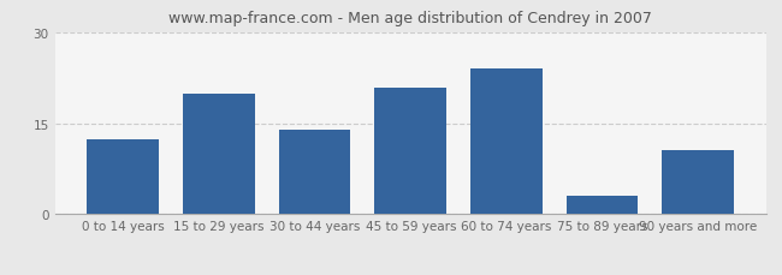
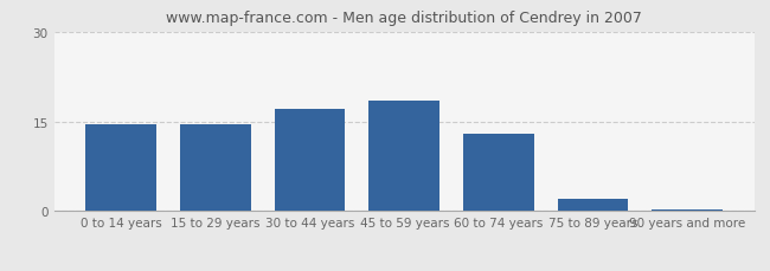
0 to 14 years: 12.4 -> 14.5
15 to 29 years: 19.8 -> 14.5
30 to 44 years: 14.0 -> 17.0
45 to 59 years: 20.8 -> 18.5
60 to 74 years: 24.0 -> 13.0
75 to 89 years: 3.0 -> 2.0
90 years and more: 10.6 -> 0.2
